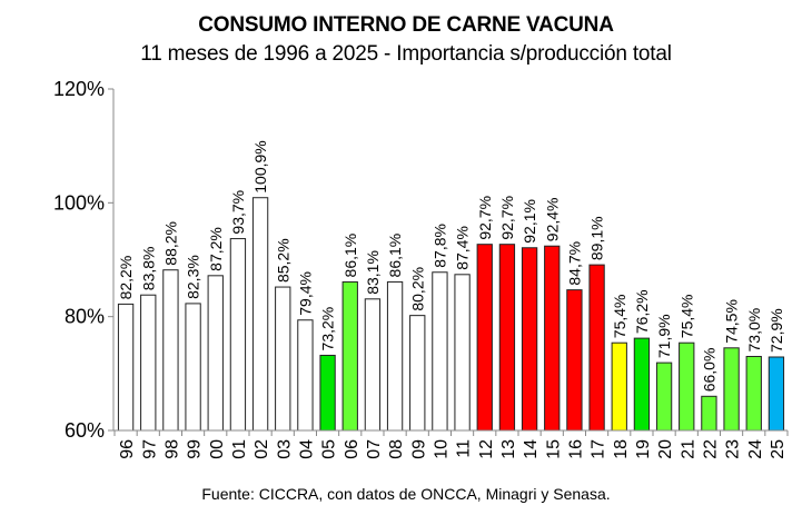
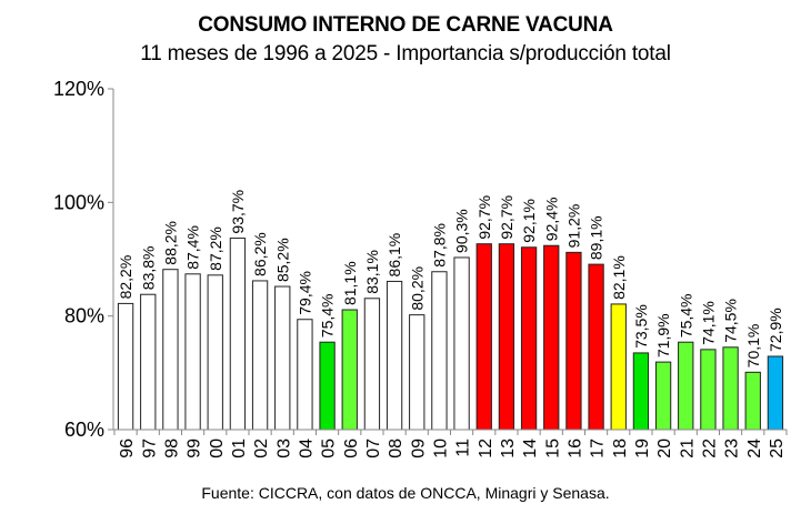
99: 82,3% -> 87,4%
02: 100,9% -> 86,2%
05: 73,2% -> 75,4%
06: 86,1% -> 81,1%
11: 87,4% -> 90,3%
16: 84,7% -> 91,2%
18: 75,4% -> 82,1%
19: 76,2% -> 73,5%
22: 66,0% -> 74,1%
24: 73,0% -> 70,1%
